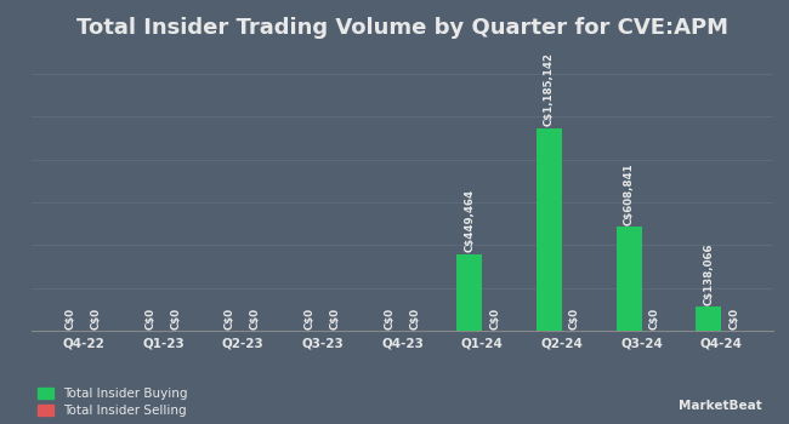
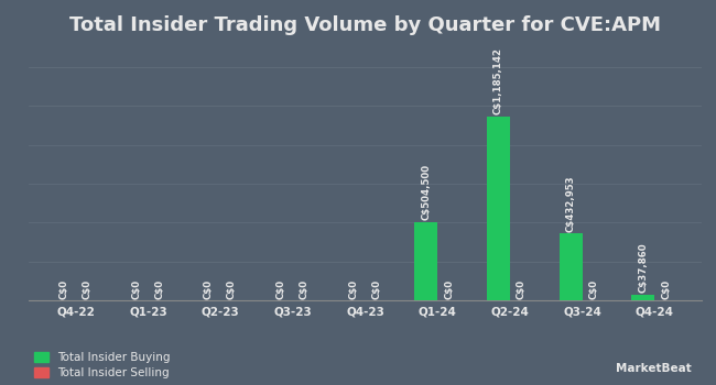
Total Insider Buying/Q1-24: C$449,464 -> C$504,500
Total Insider Buying/Q3-24: C$608,841 -> C$432,953
Total Insider Buying/Q4-24: C$138,066 -> C$37,860
